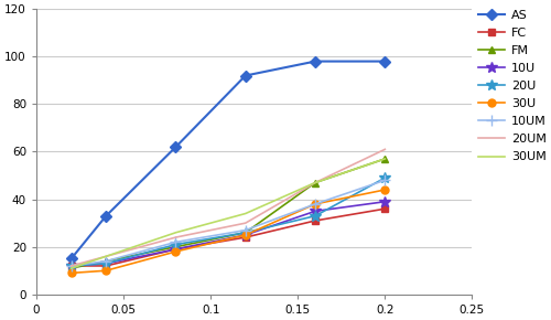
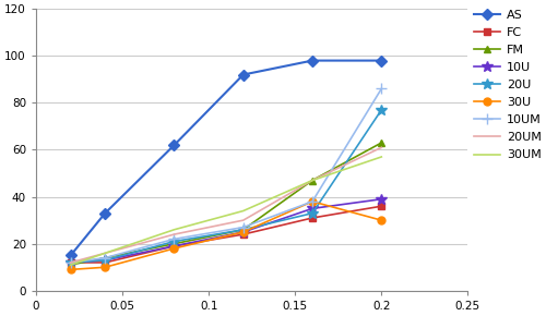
FM/0.2: 57 -> 63
20U/0.2: 49 -> 77
30U/0.2: 44 -> 30
10UM/0.2: 48 -> 86
